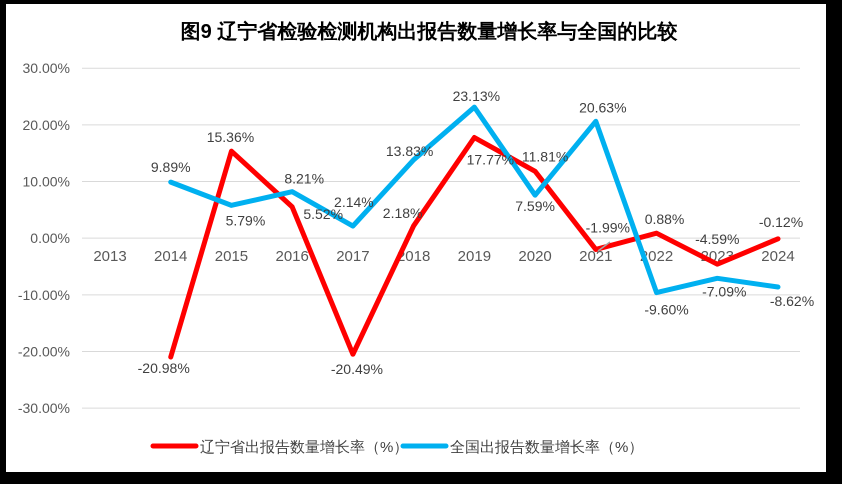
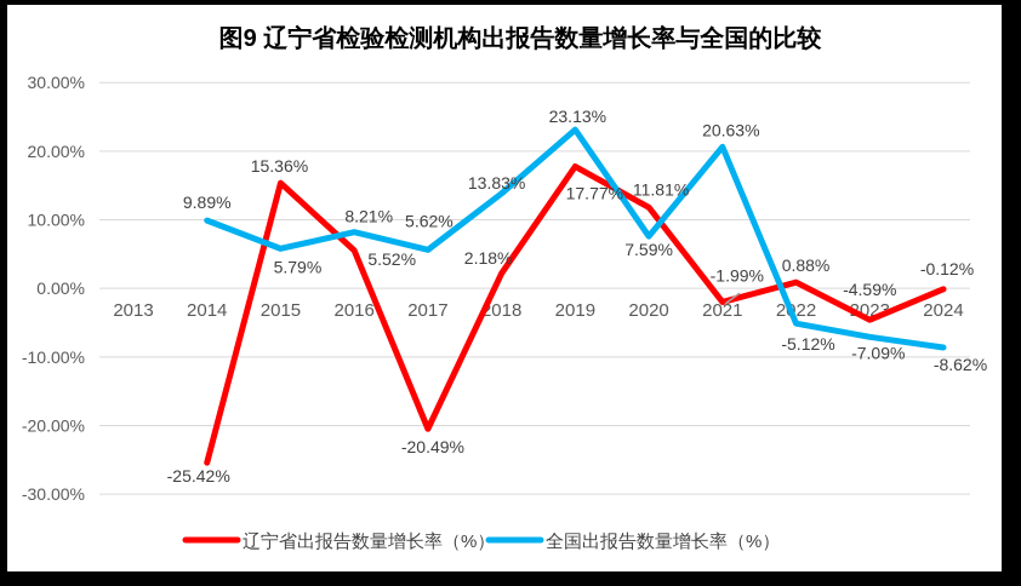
辽宁省出报告数量增长率（%）/2014: -20.98% -> -25.42%
全国出报告数量增长率（%）/2017: 2.14% -> 5.62%
全国出报告数量增长率（%）/2022: -9.60% -> -5.12%
